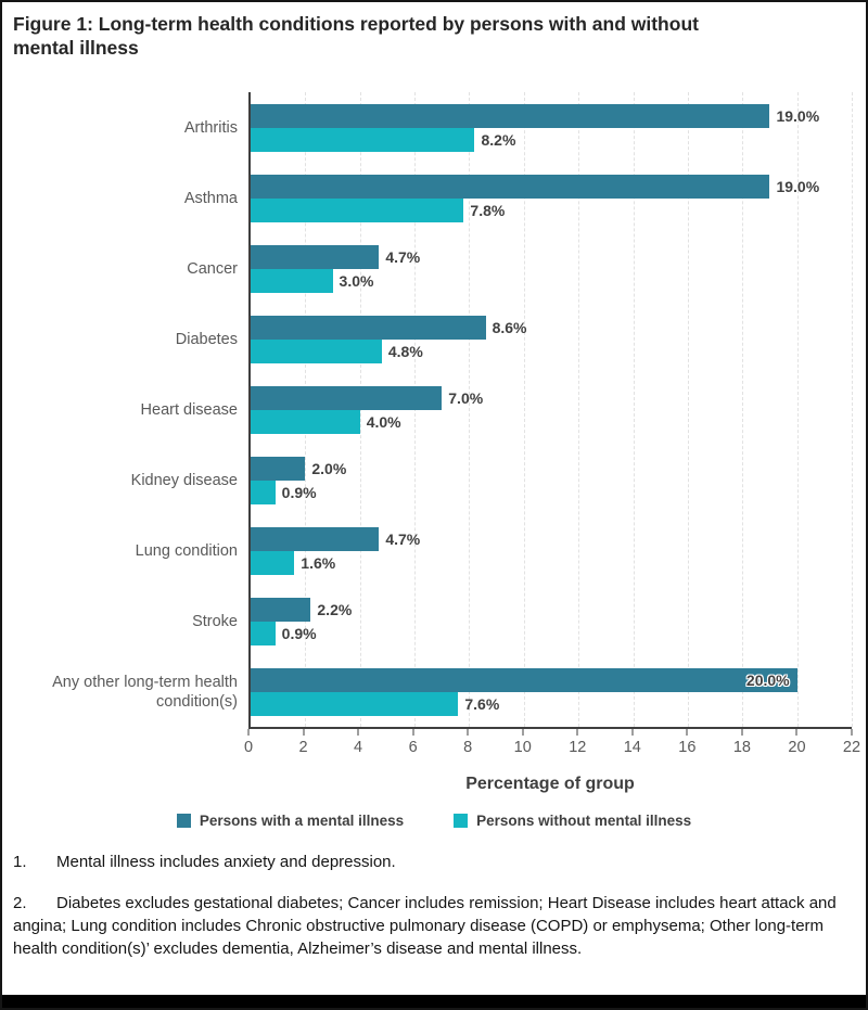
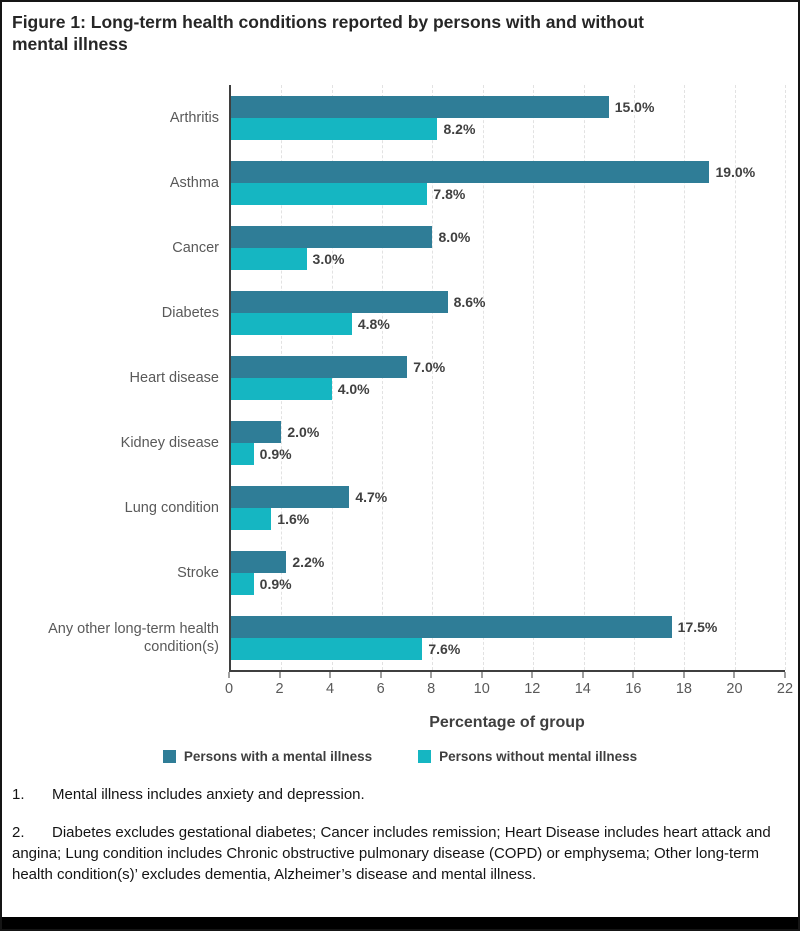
Persons with a mental illness/Arthritis: 19.0% -> 15.0%
Persons with a mental illness/Cancer: 4.7% -> 8.0%
Persons with a mental illness/Any other long-term health condition(s): 20.0% -> 17.5%
